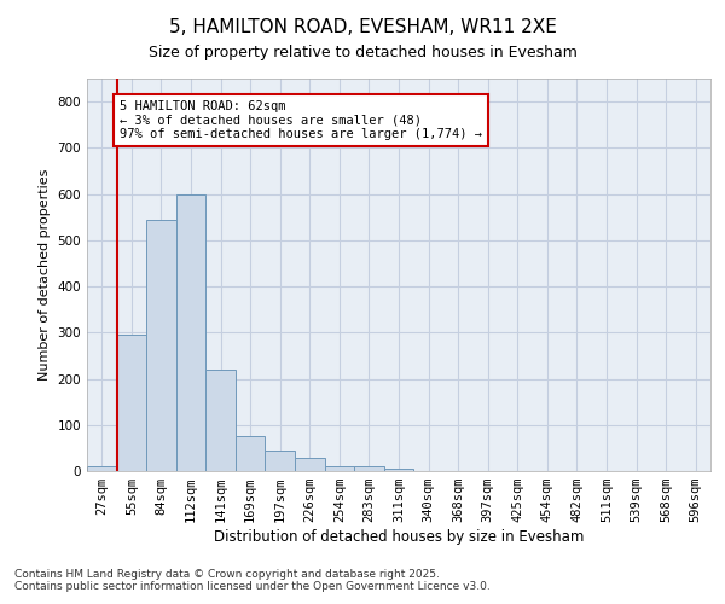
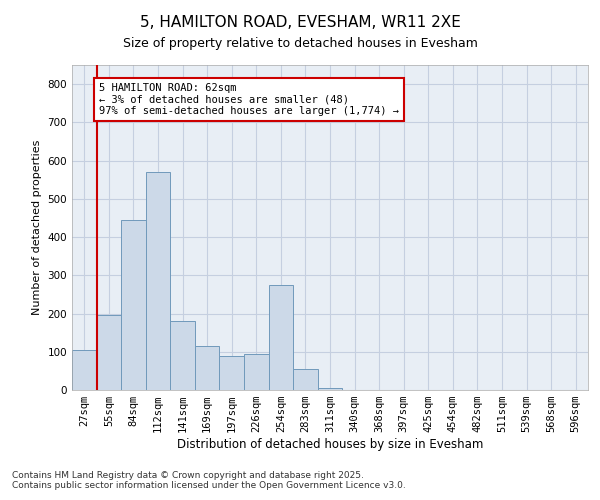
27sqm: 10 -> 105
55sqm: 295 -> 195
84sqm: 545 -> 445
112sqm: 600 -> 570
141sqm: 220 -> 180
169sqm: 75 -> 115
197sqm: 45 -> 90
226sqm: 30 -> 95
254sqm: 10 -> 275
283sqm: 10 -> 55
